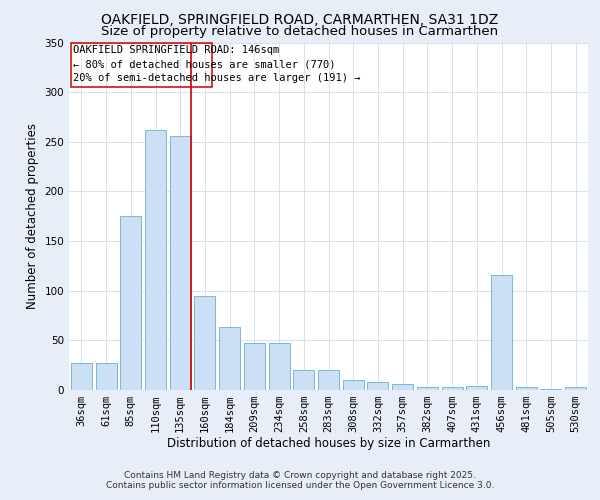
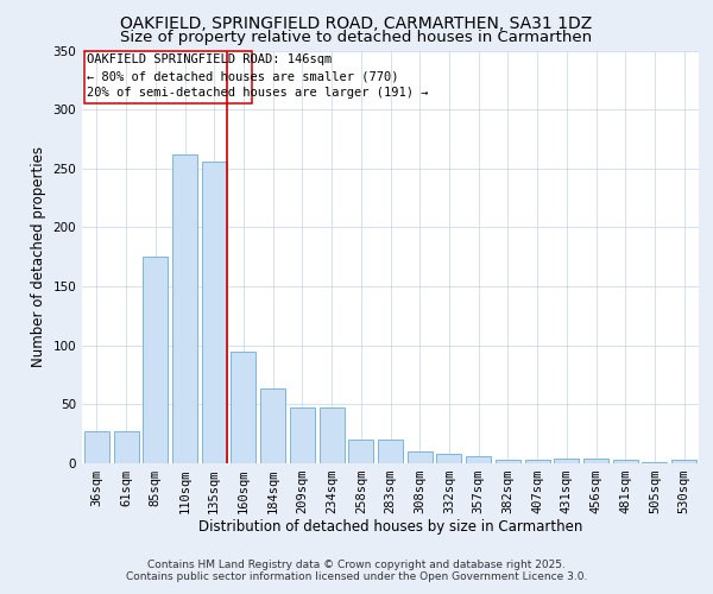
456sqm: 116 -> 4
